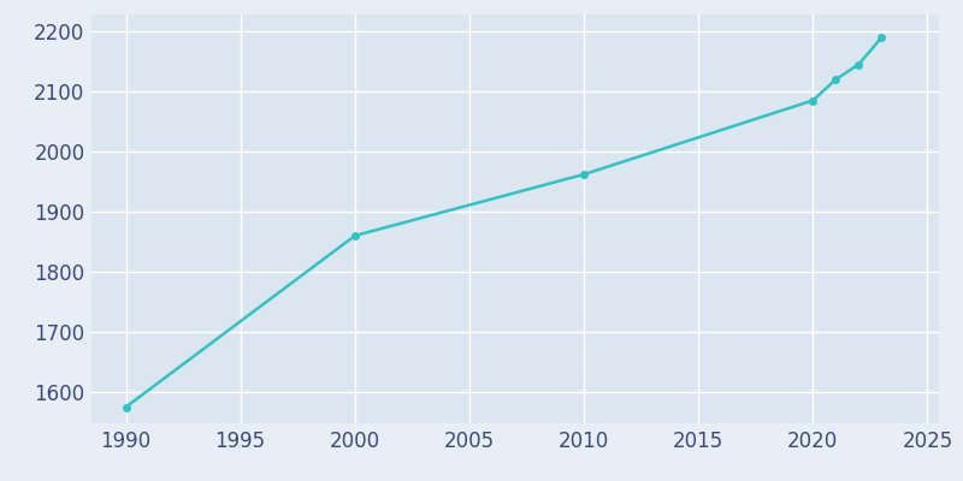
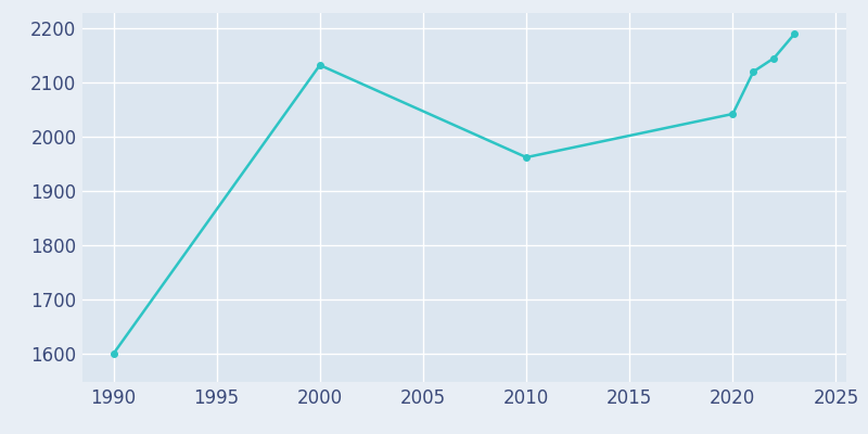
1990: 1575 -> 1600
2000: 1860 -> 2132
2020: 2085 -> 2042
